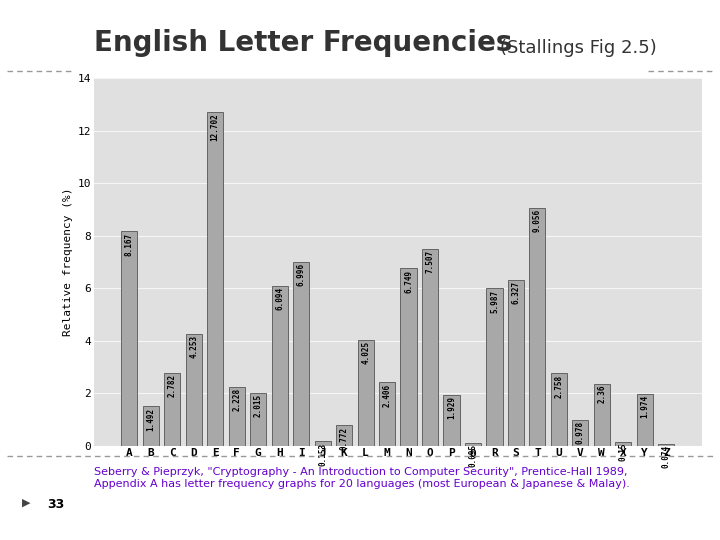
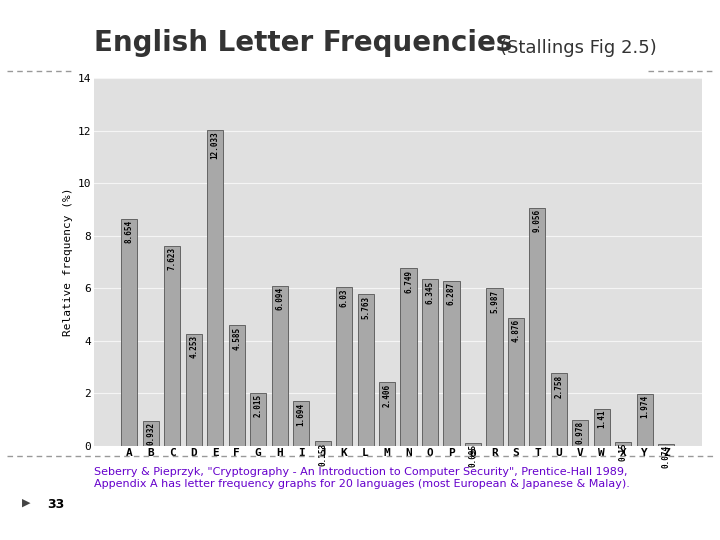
A: 8.167 -> 8.654
B: 1.492 -> 0.932
C: 2.782 -> 7.623
E: 12.702 -> 12.033
F: 2.228 -> 4.585
I: 6.996 -> 1.694
K: 0.772 -> 6.03
L: 4.025 -> 5.763
O: 7.507 -> 6.345
P: 1.929 -> 6.287
S: 6.327 -> 4.876
W: 2.36 -> 1.41
